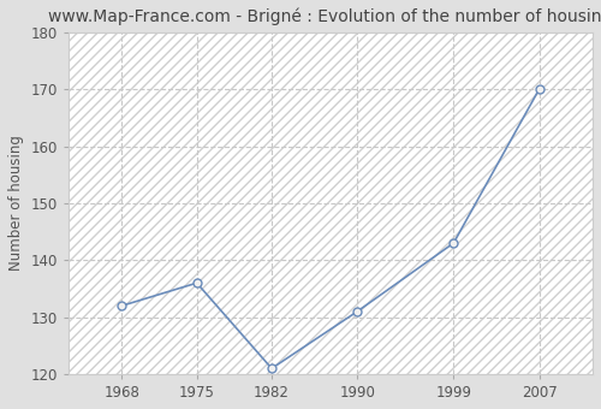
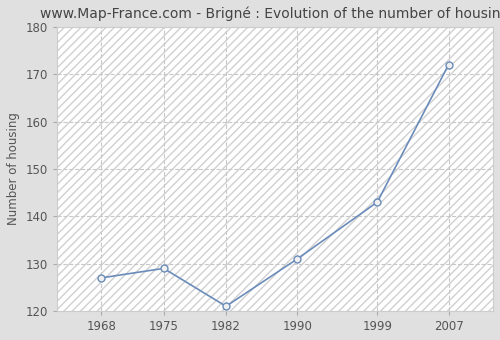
1968: 132 -> 127
1975: 136 -> 129
2007: 170 -> 172
